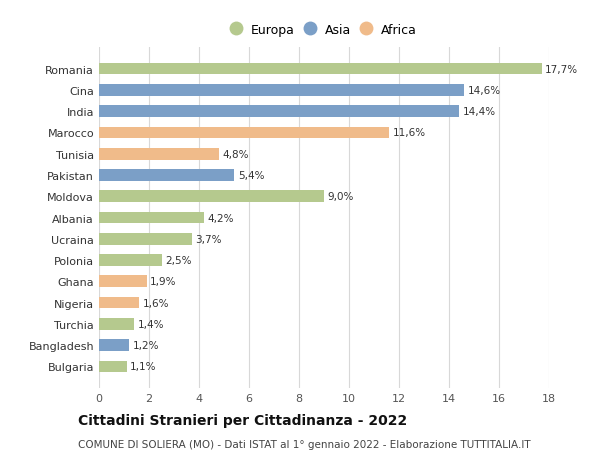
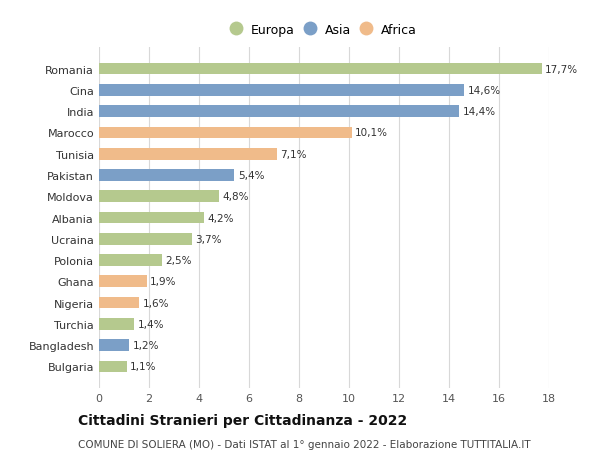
Marocco: 11,6% -> 10,1%
Tunisia: 4,8% -> 7,1%
Moldova: 9,0% -> 4,8%
